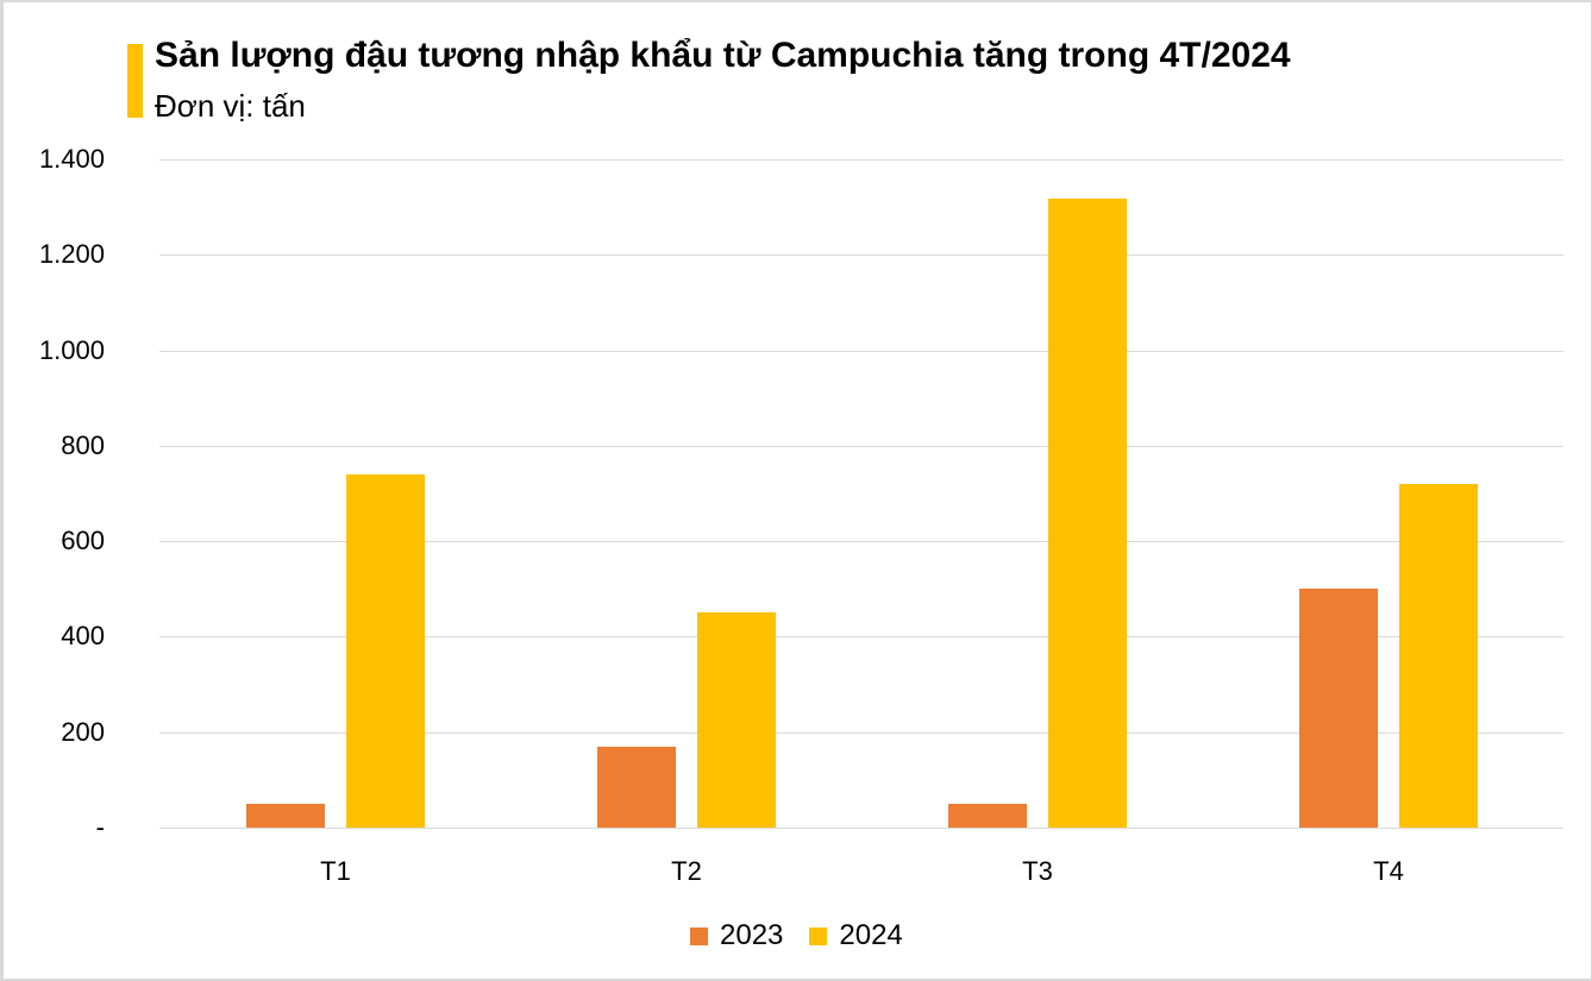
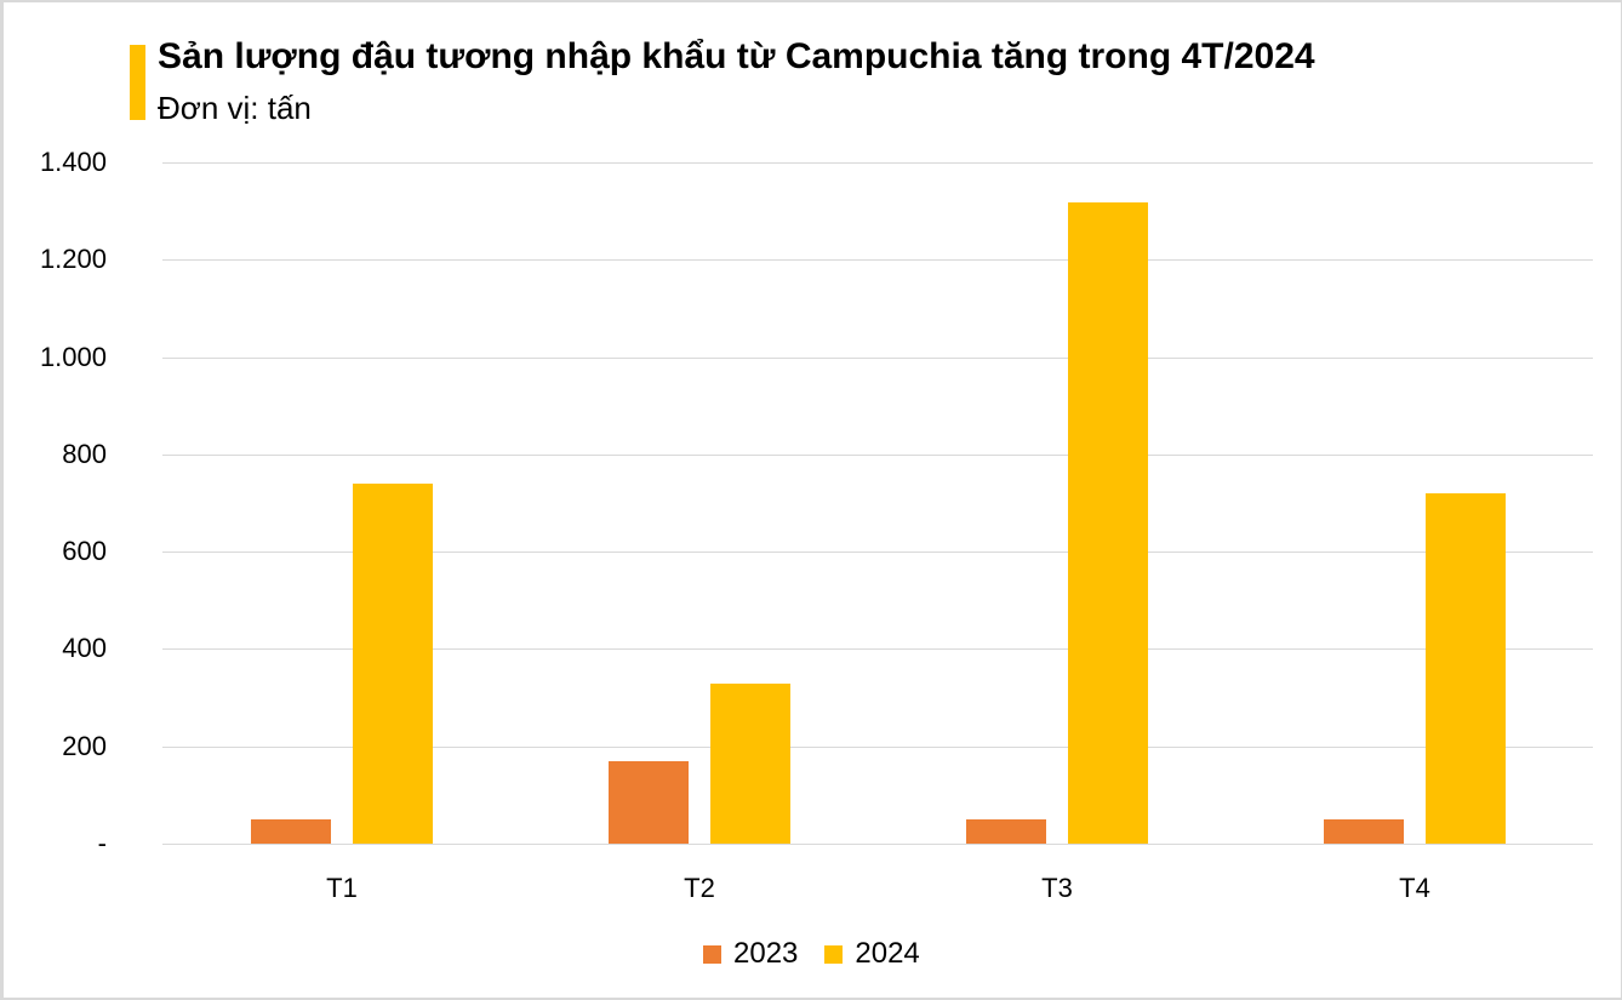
2024/T2: 450 -> 330
2023/T4: 500 -> 50
